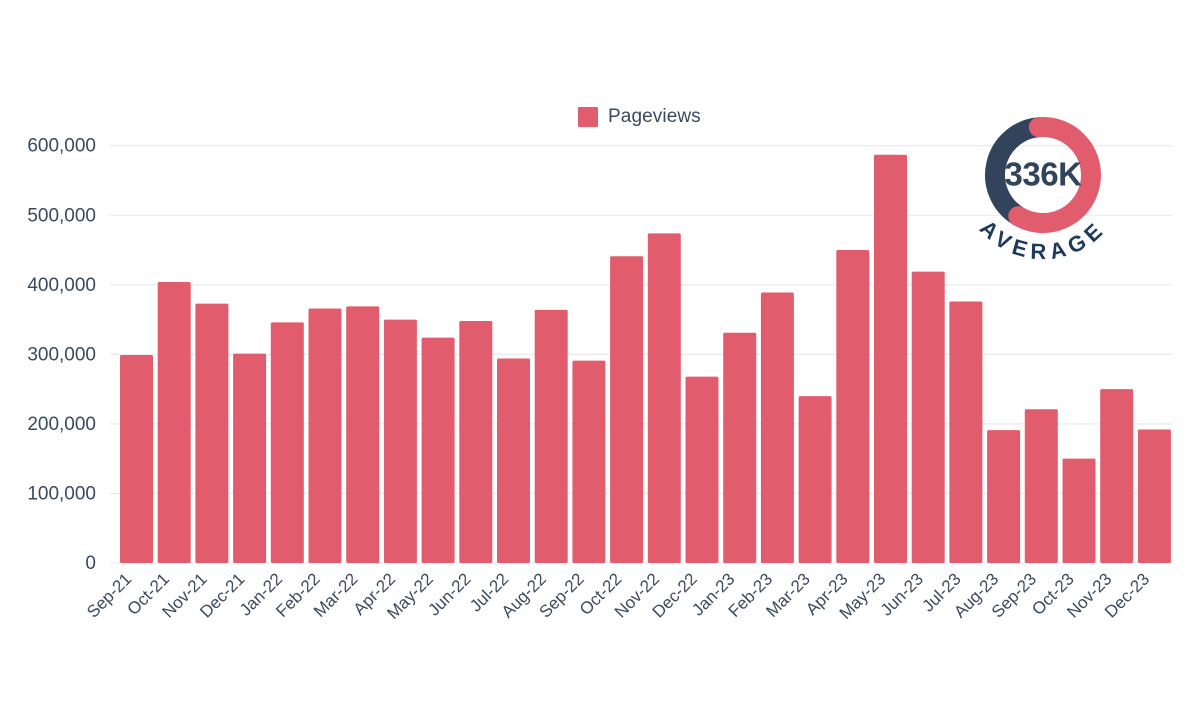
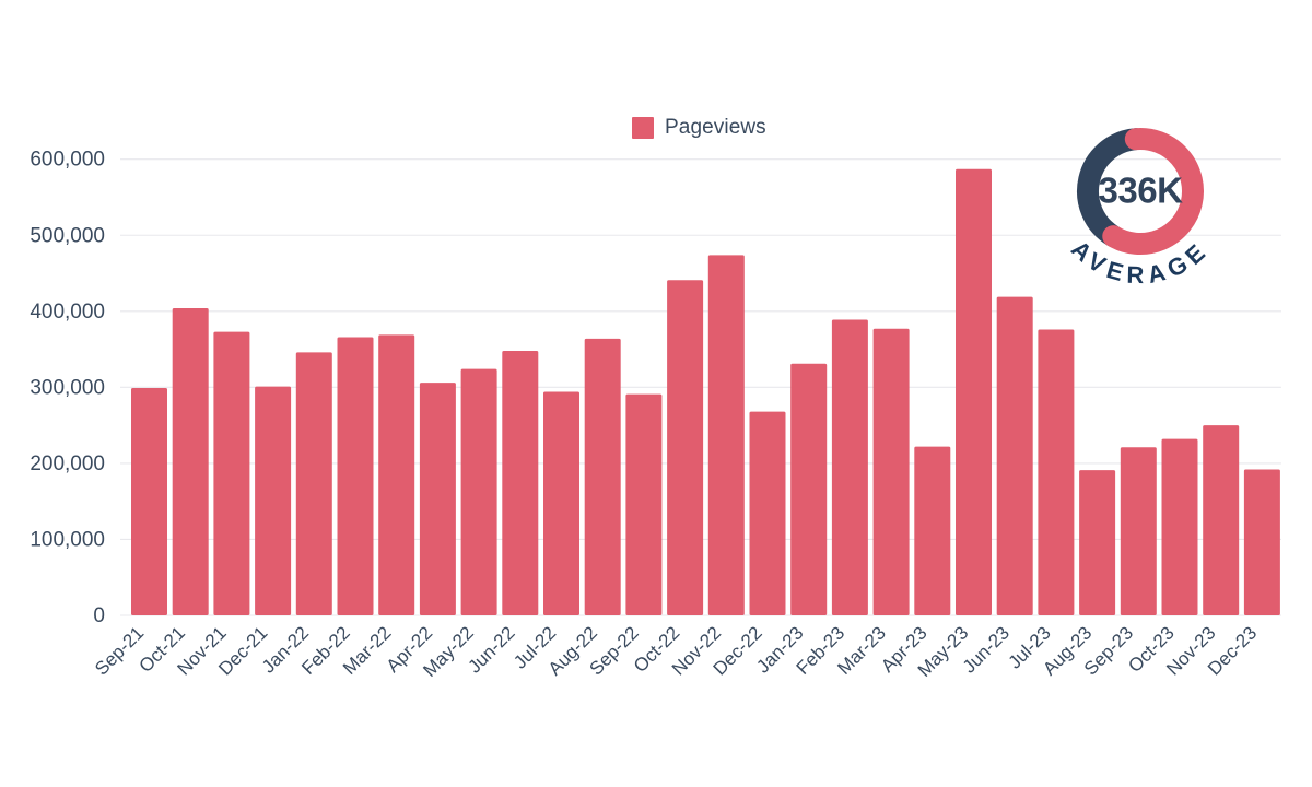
Apr-22: 350000 -> 310000
Mar-23: 240000 -> 380000
Apr-23: 450000 -> 220000
Oct-23: 150000 -> 230000
